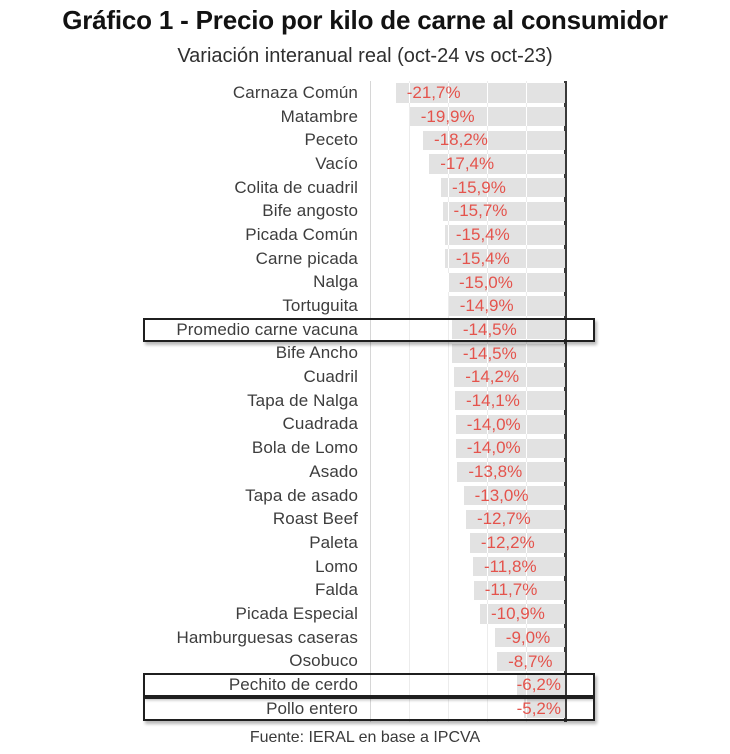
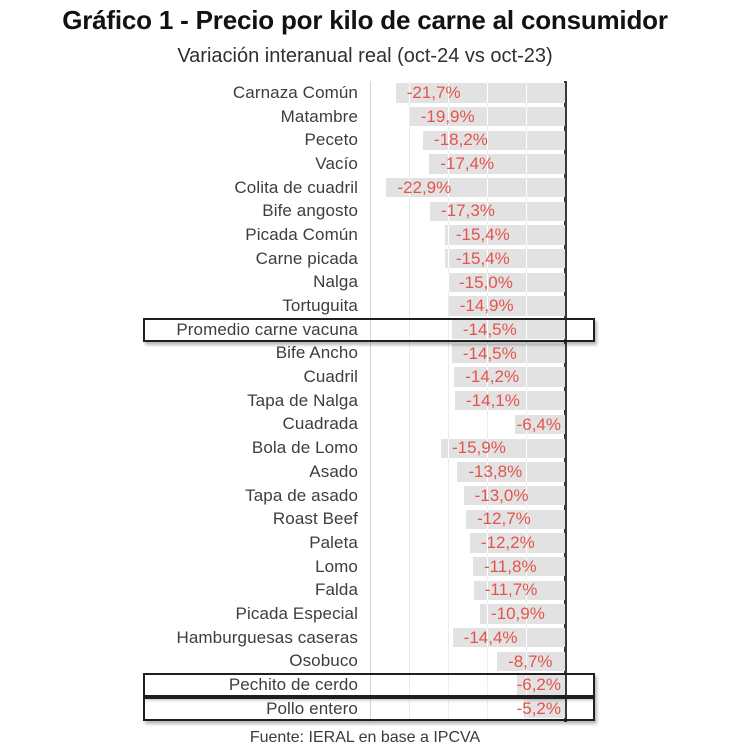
Colita de cuadril: -15,9% -> -22,9%
Bife angosto: -15,7% -> -17,3%
Cuadrada: -14,0% -> -6,4%
Bola de Lomo: -14,0% -> -15,9%
Hamburguesas caseras: -9,0% -> -14,4%
